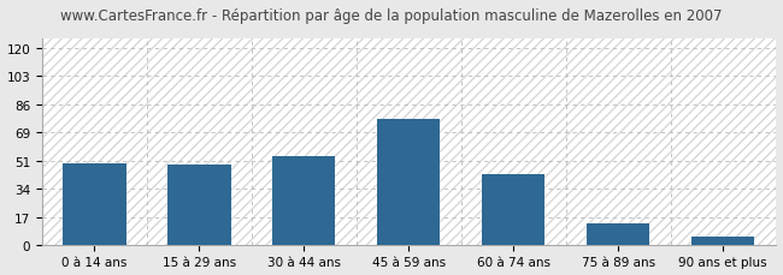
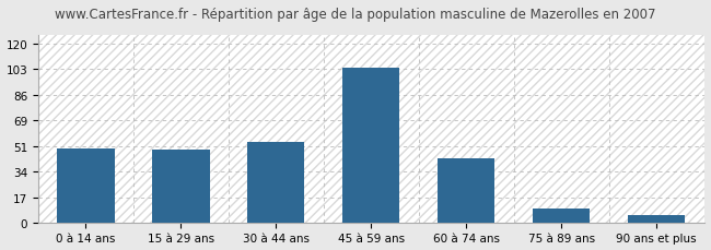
45 à 59 ans: 77 -> 104
75 à 89 ans: 13 -> 9
